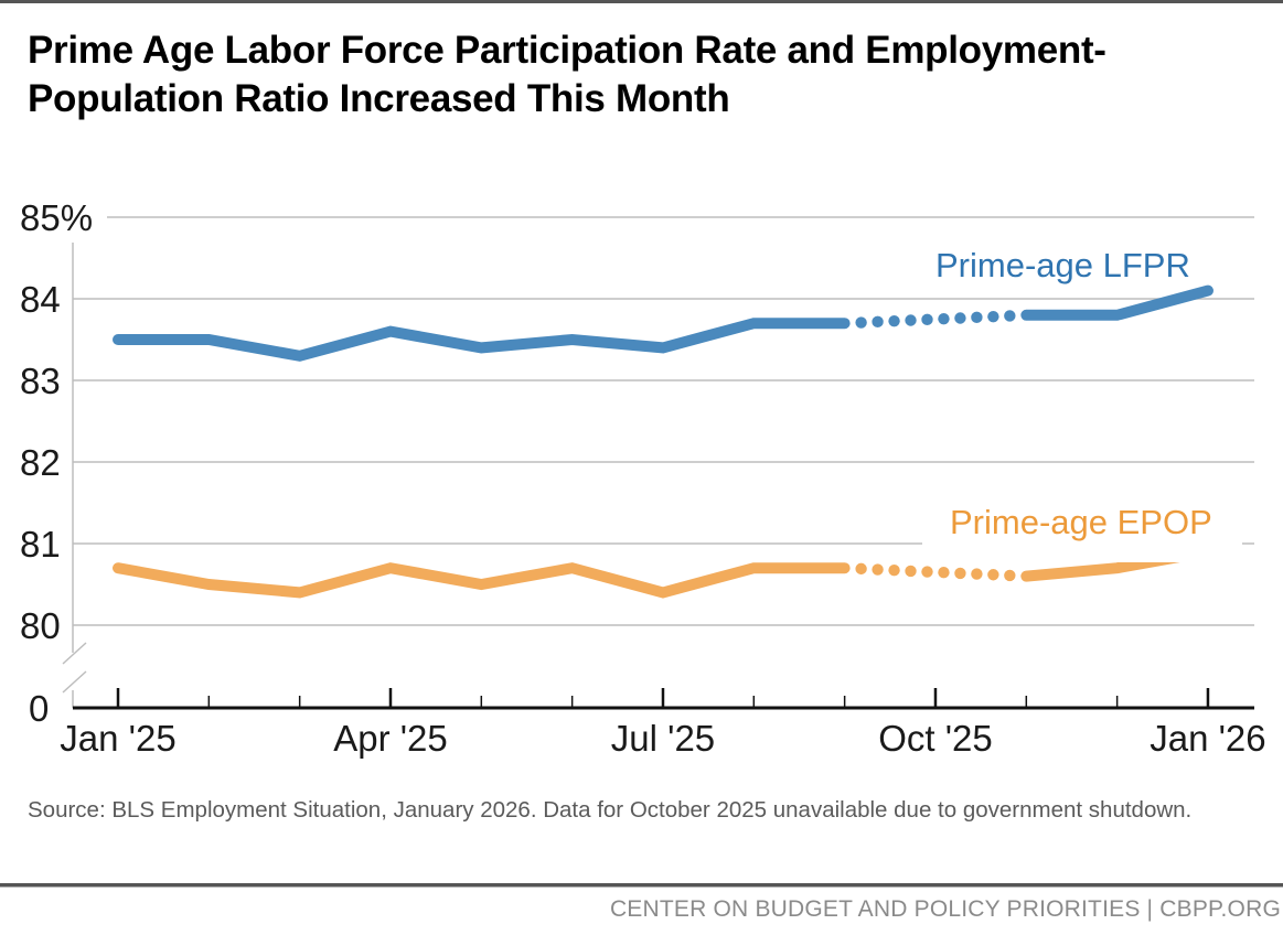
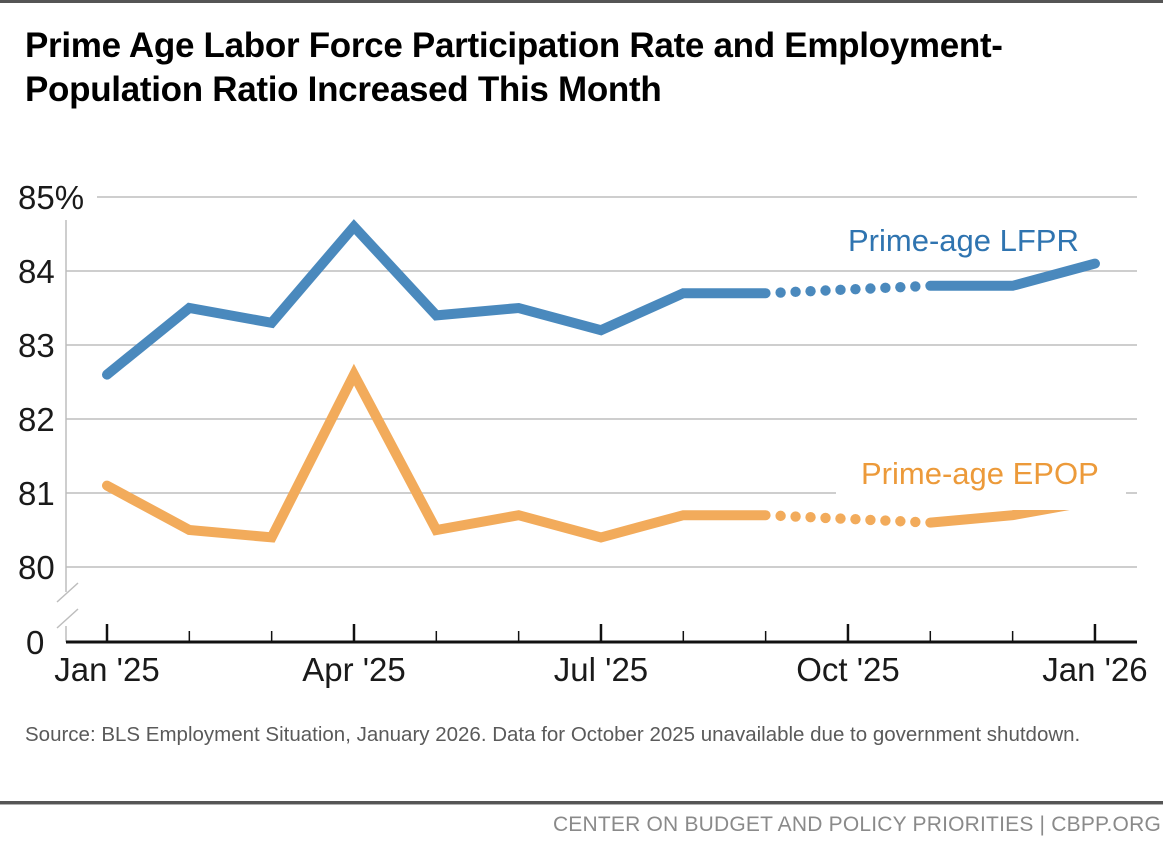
Prime-age LFPR/Jan '25: 83.5% -> 82.6%
Prime-age EPOP/Jan '25: 80.7% -> 81.1%
Prime-age LFPR/Apr '25: 83.6% -> 84.6%
Prime-age EPOP/Apr '25: 80.7% -> 82.6%
Prime-age LFPR/Jul '25: 83.4% -> 83.2%
